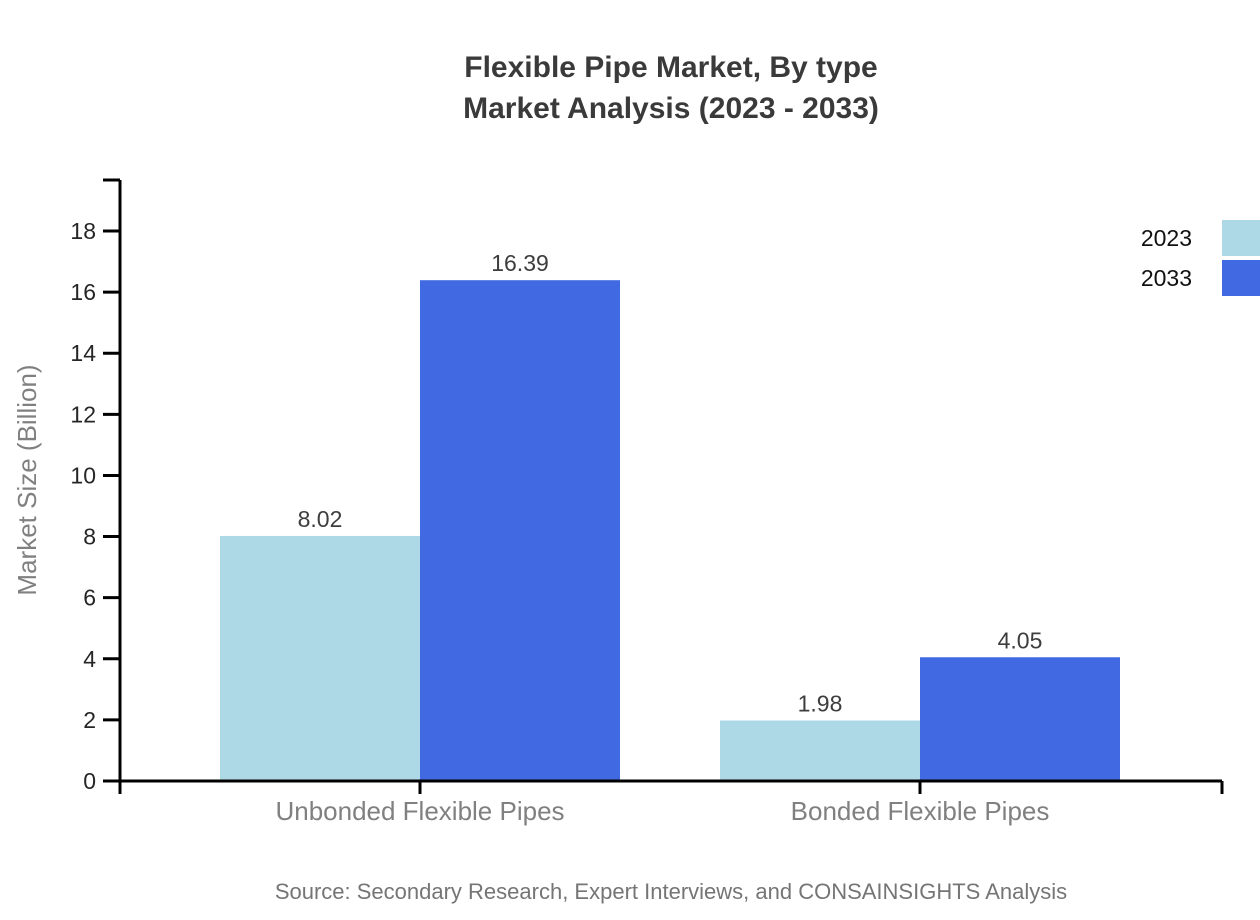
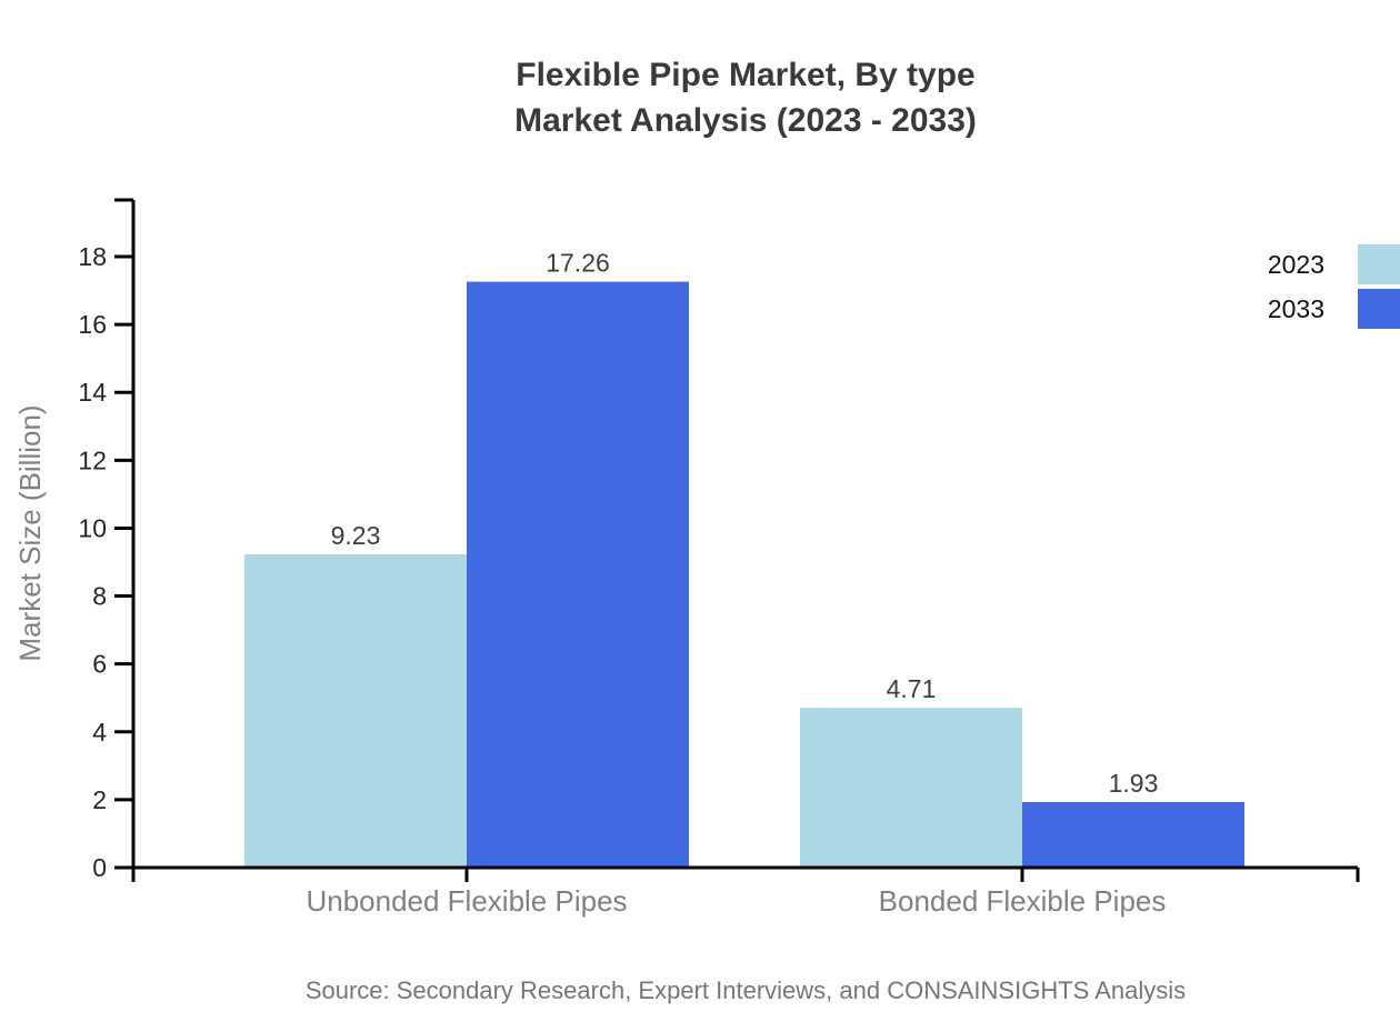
2023/Unbonded Flexible Pipes: 8.02 -> 9.23
2033/Unbonded Flexible Pipes: 16.39 -> 17.26
2023/Bonded Flexible Pipes: 1.98 -> 4.71
2033/Bonded Flexible Pipes: 4.05 -> 1.93
